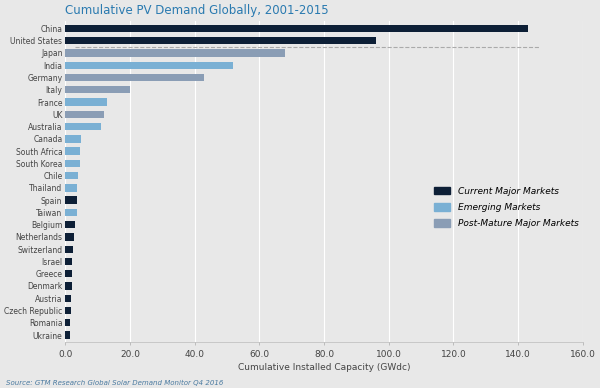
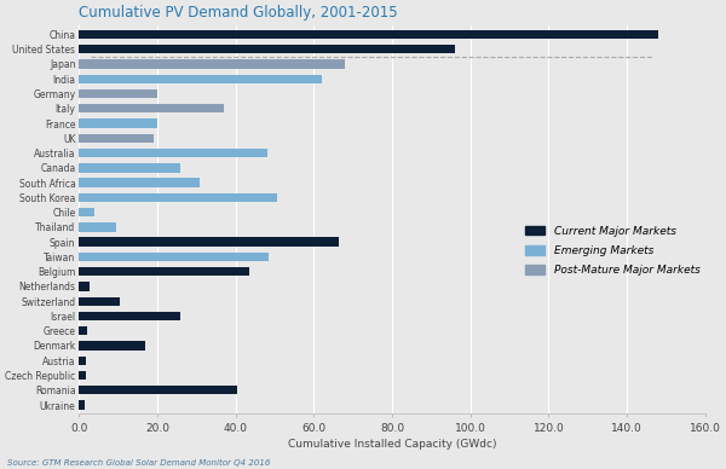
China: 143.0 -> 148.0
India: 52.0 -> 62.0
Germany: 43.0 -> 20.0
Italy: 20.0 -> 37.0
France: 13.0 -> 20.0
UK: 12.0 -> 19.0
Australia: 11.0 -> 48.0
Canada: 5.0 -> 26.0
South Africa: 4.5 -> 31.0
South Korea: 4.5 -> 50.5
Thailand: 3.8 -> 9.5
Spain: 3.5 -> 66.5
Taiwan: 3.5 -> 48.5
Belgium: 3.0 -> 43.5
Switzerland: 2.5 -> 10.5
Israel: 2.2 -> 26.0
Denmark: 2.0 -> 17.0
Romania: 1.6 -> 40.5
